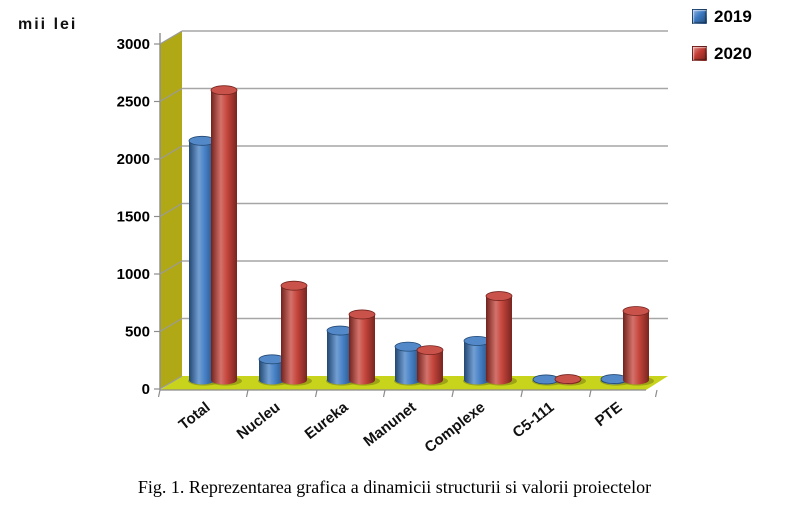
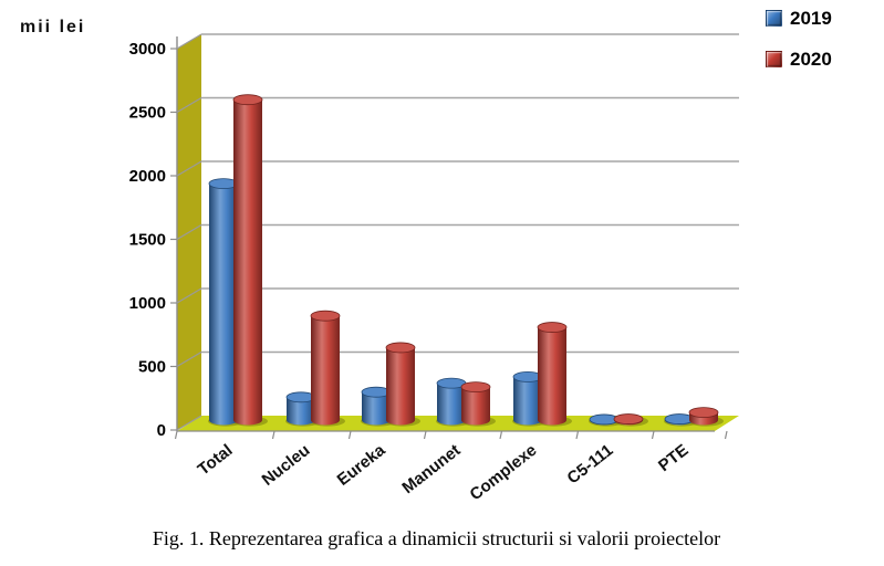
2019/Total: 2080 -> 1860
2019/Eureka: 430 -> 220
2020/PTE: 600 -> 60
